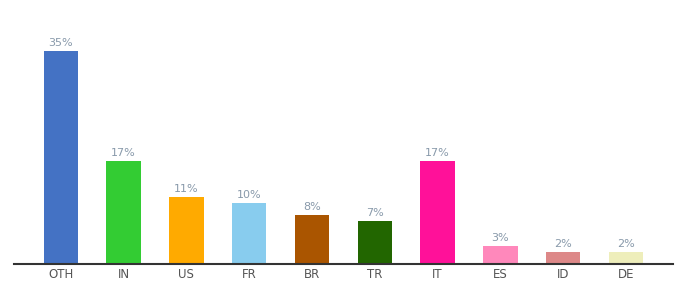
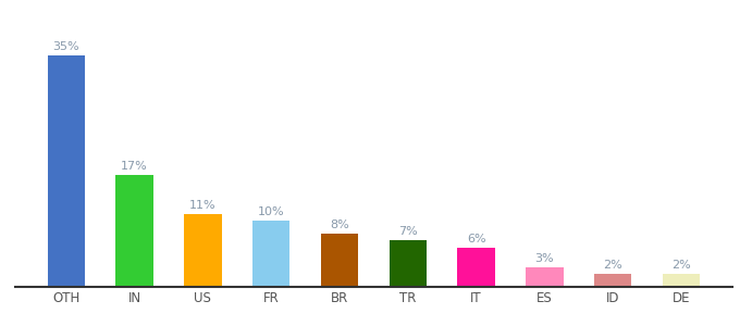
IT: 17% -> 6%
